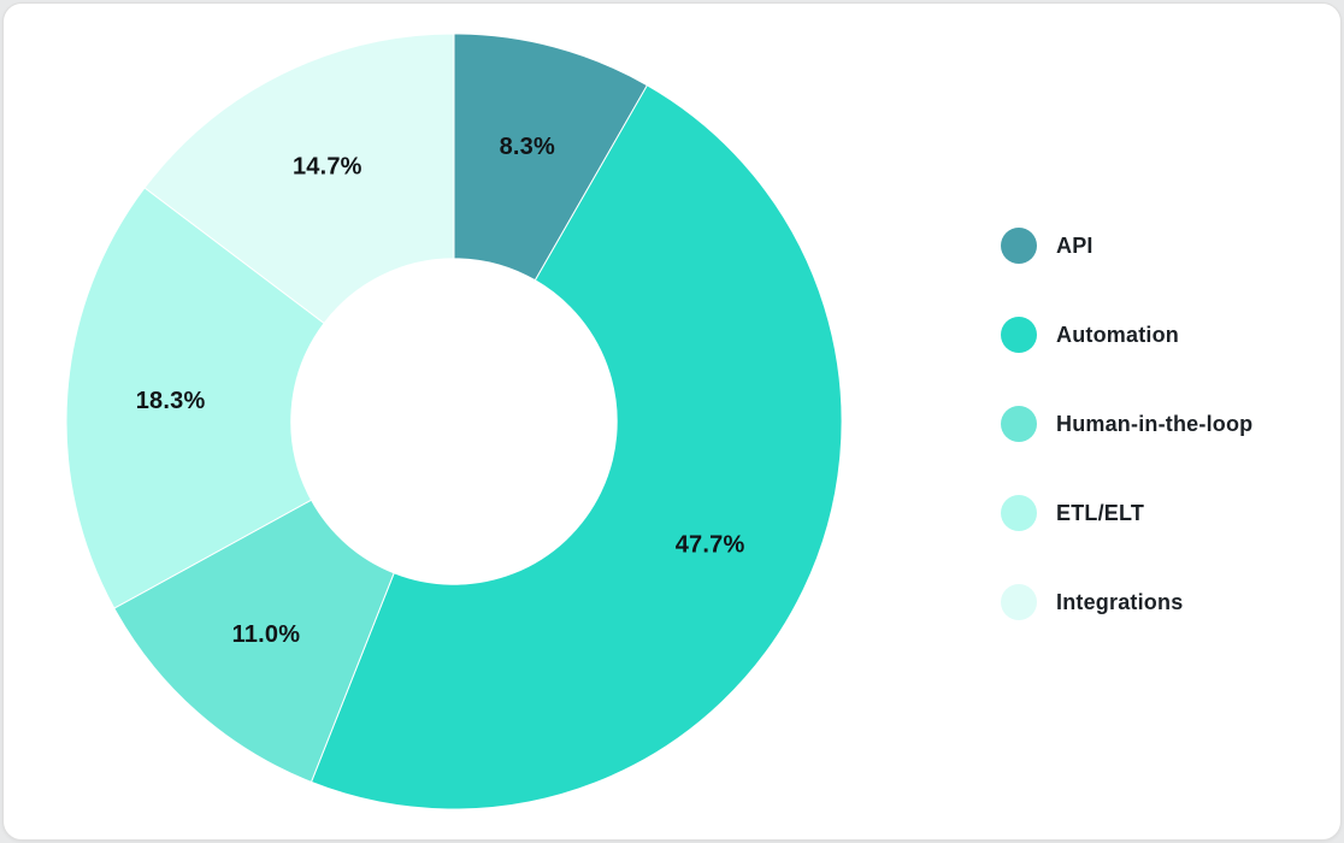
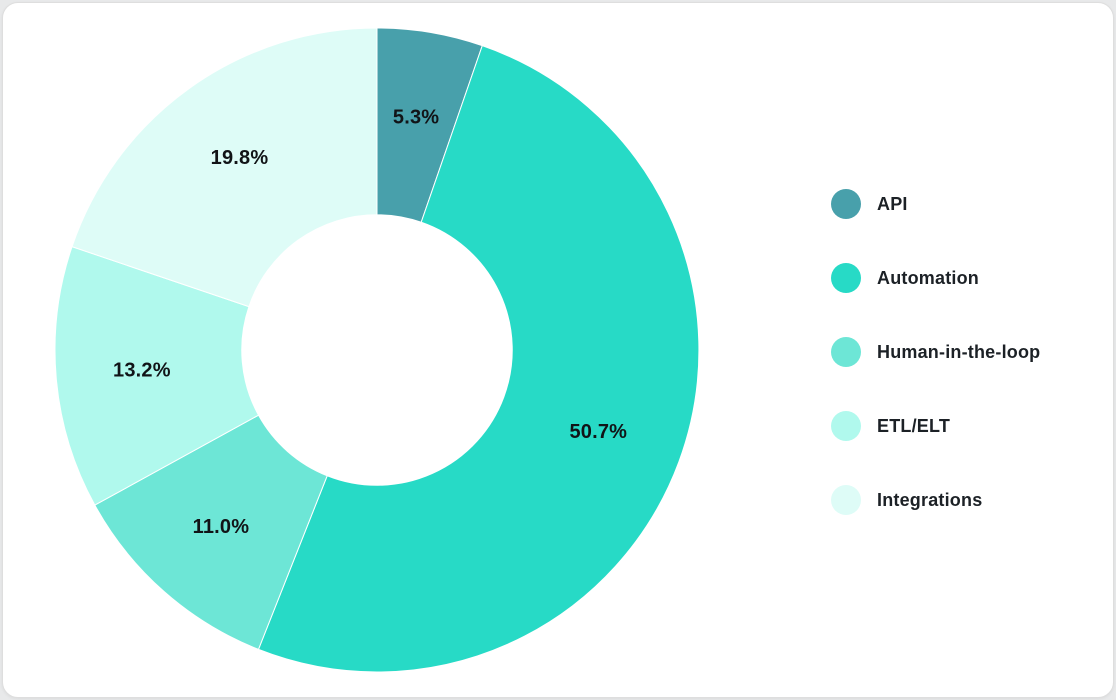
API: 8.3% -> 5.3%
Automation: 47.7% -> 50.7%
ETL/ELT: 18.3% -> 13.2%
Integrations: 14.7% -> 19.8%
